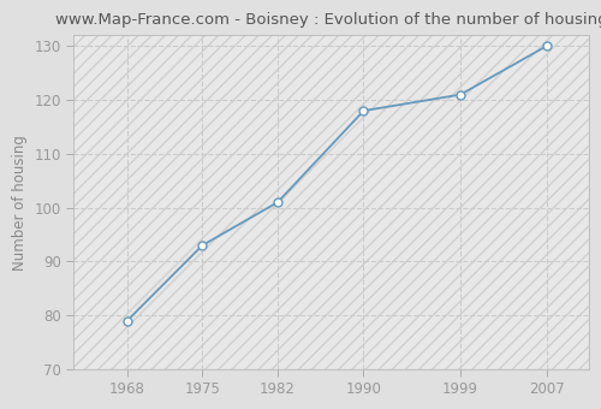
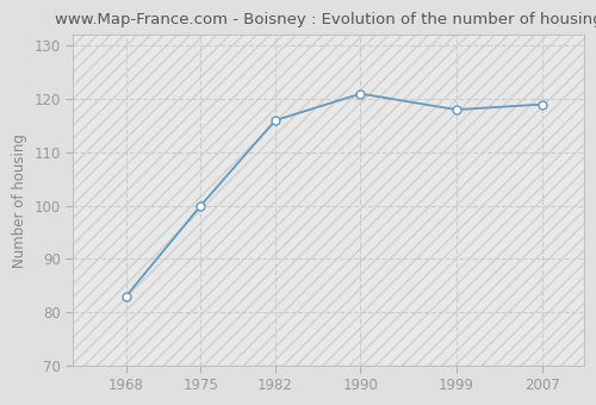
1968: 79 -> 83
1975: 93 -> 100
1982: 101 -> 116
1990: 118 -> 121
1999: 121 -> 118
2007: 130 -> 119
